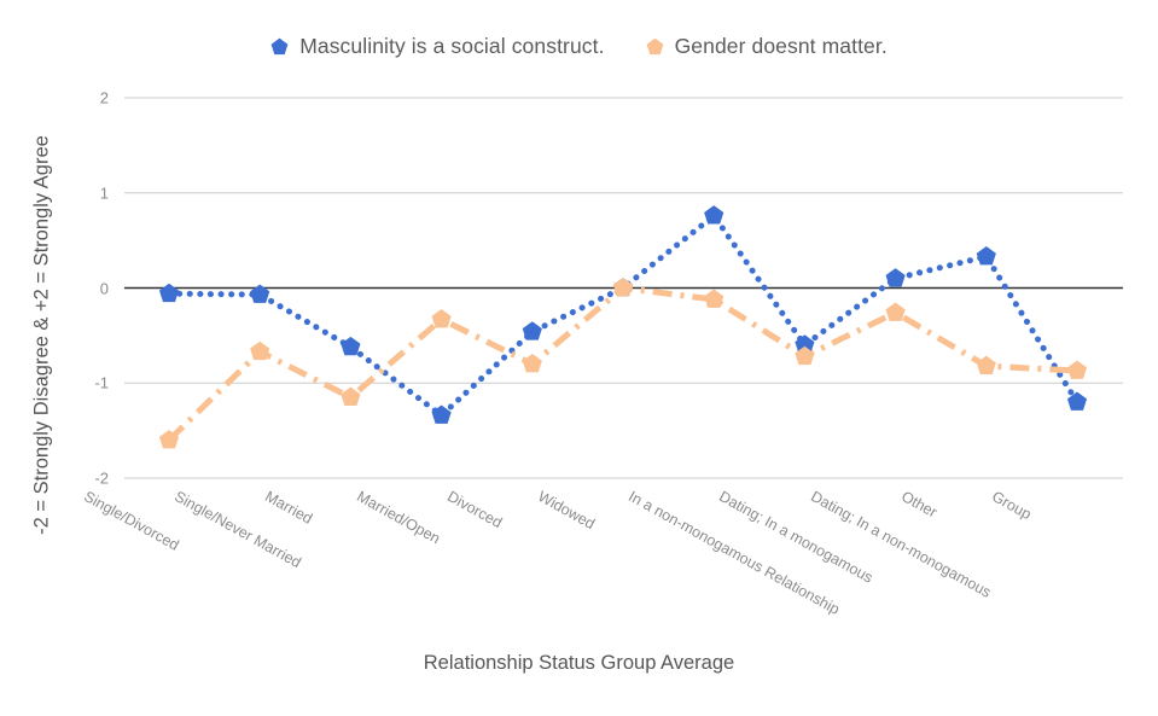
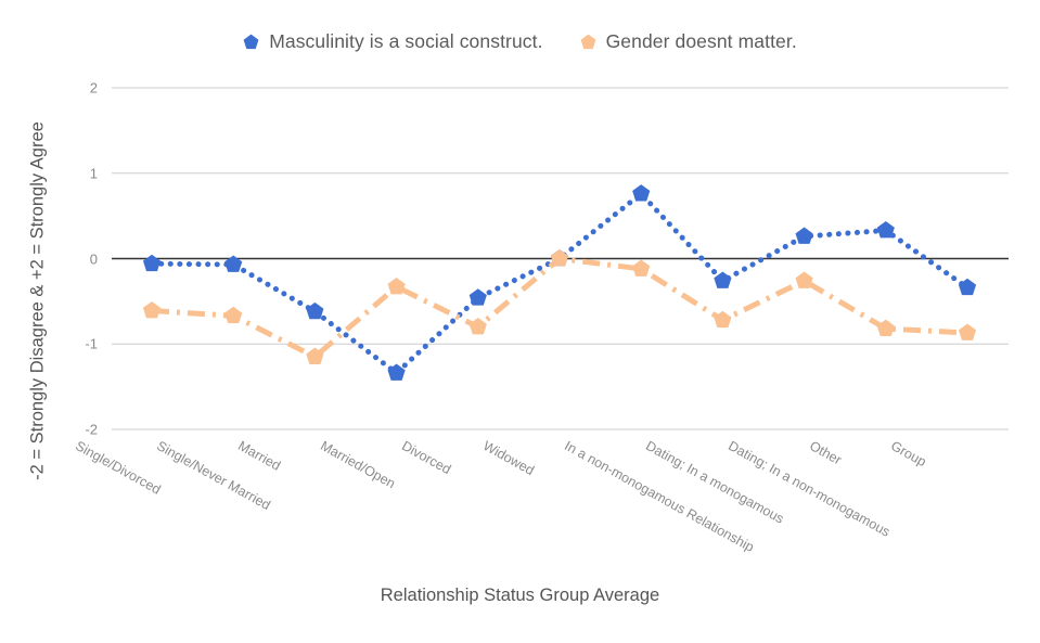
Gender doesnt matter./Single/Divorced: -1.6 -> -0.6
Masculinity is a social construct./Dating; In a monogamous: -0.6 -> -0.3
Masculinity is a social construct./Dating; In a non-monogamous: 0.1 -> 0.3
Masculinity is a social construct./Group: -1.2 -> -0.3
